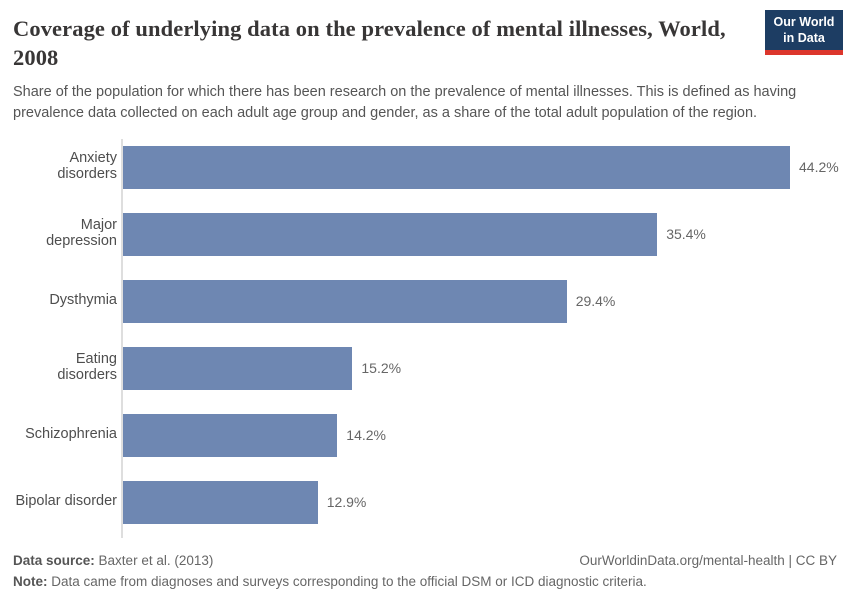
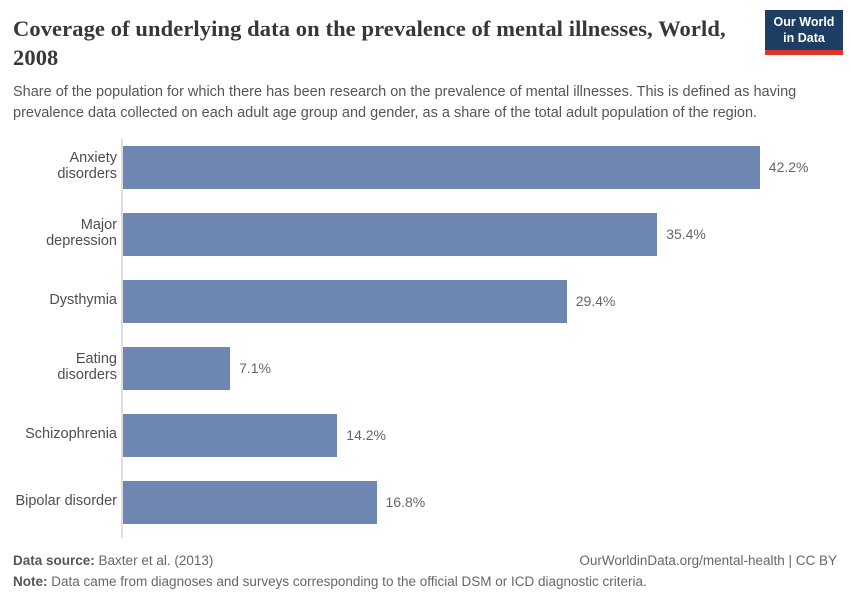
Anxiety disorders: 44.2% -> 42.2%
Eating disorders: 15.2% -> 7.1%
Bipolar disorder: 12.9% -> 16.8%
